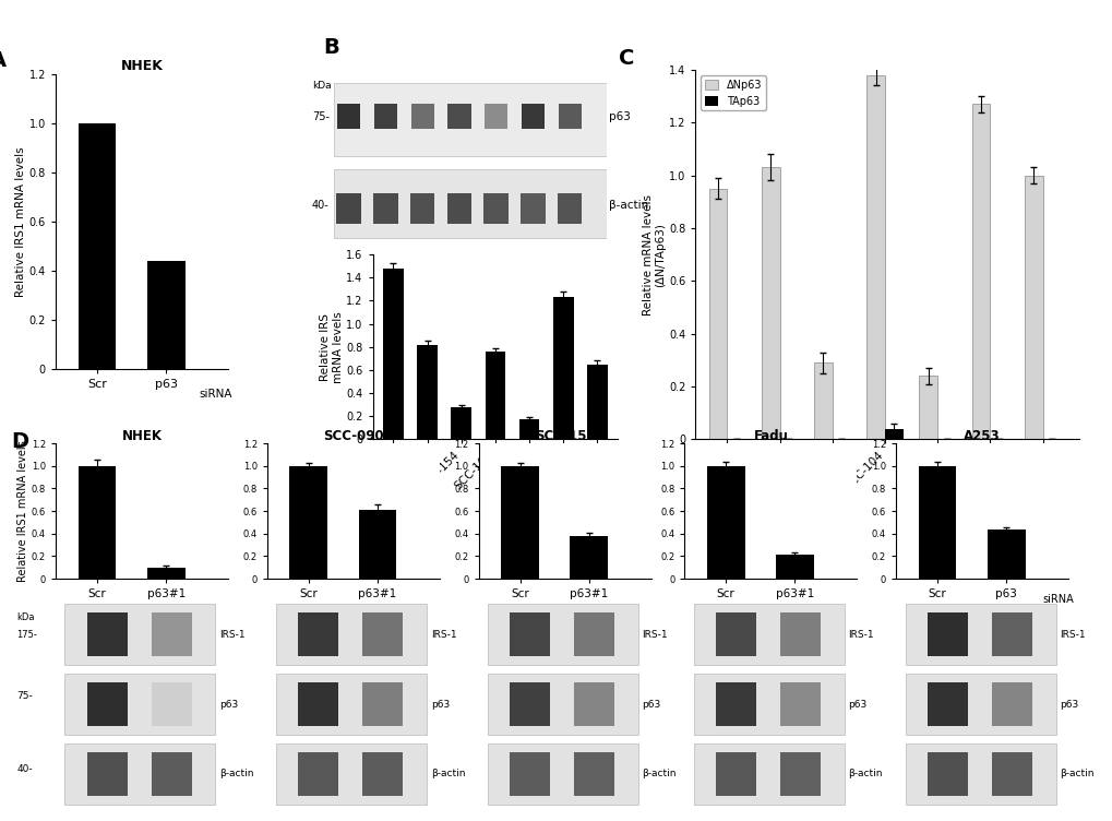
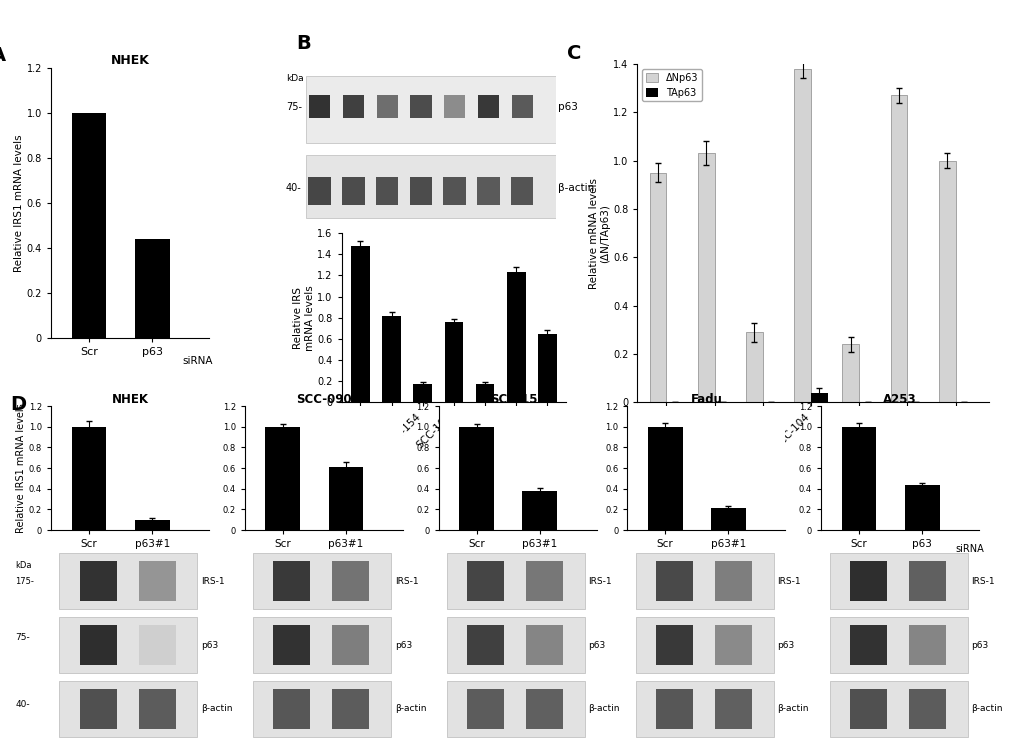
SCC-154: 0.28 -> 0.17
